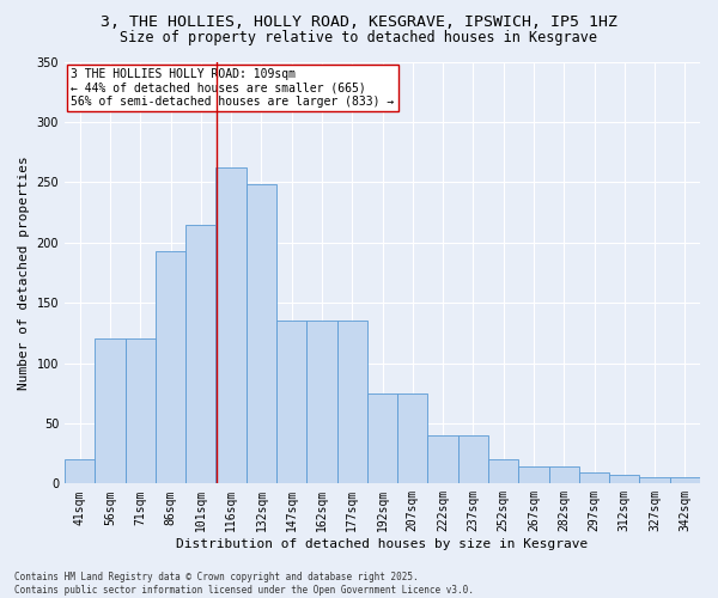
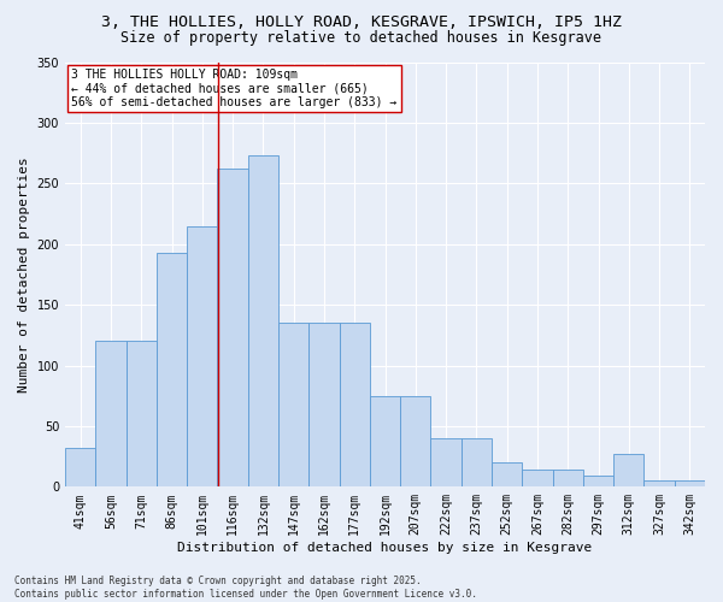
41sqm: 20 -> 32
132sqm: 248 -> 273
312sqm: 7 -> 27
